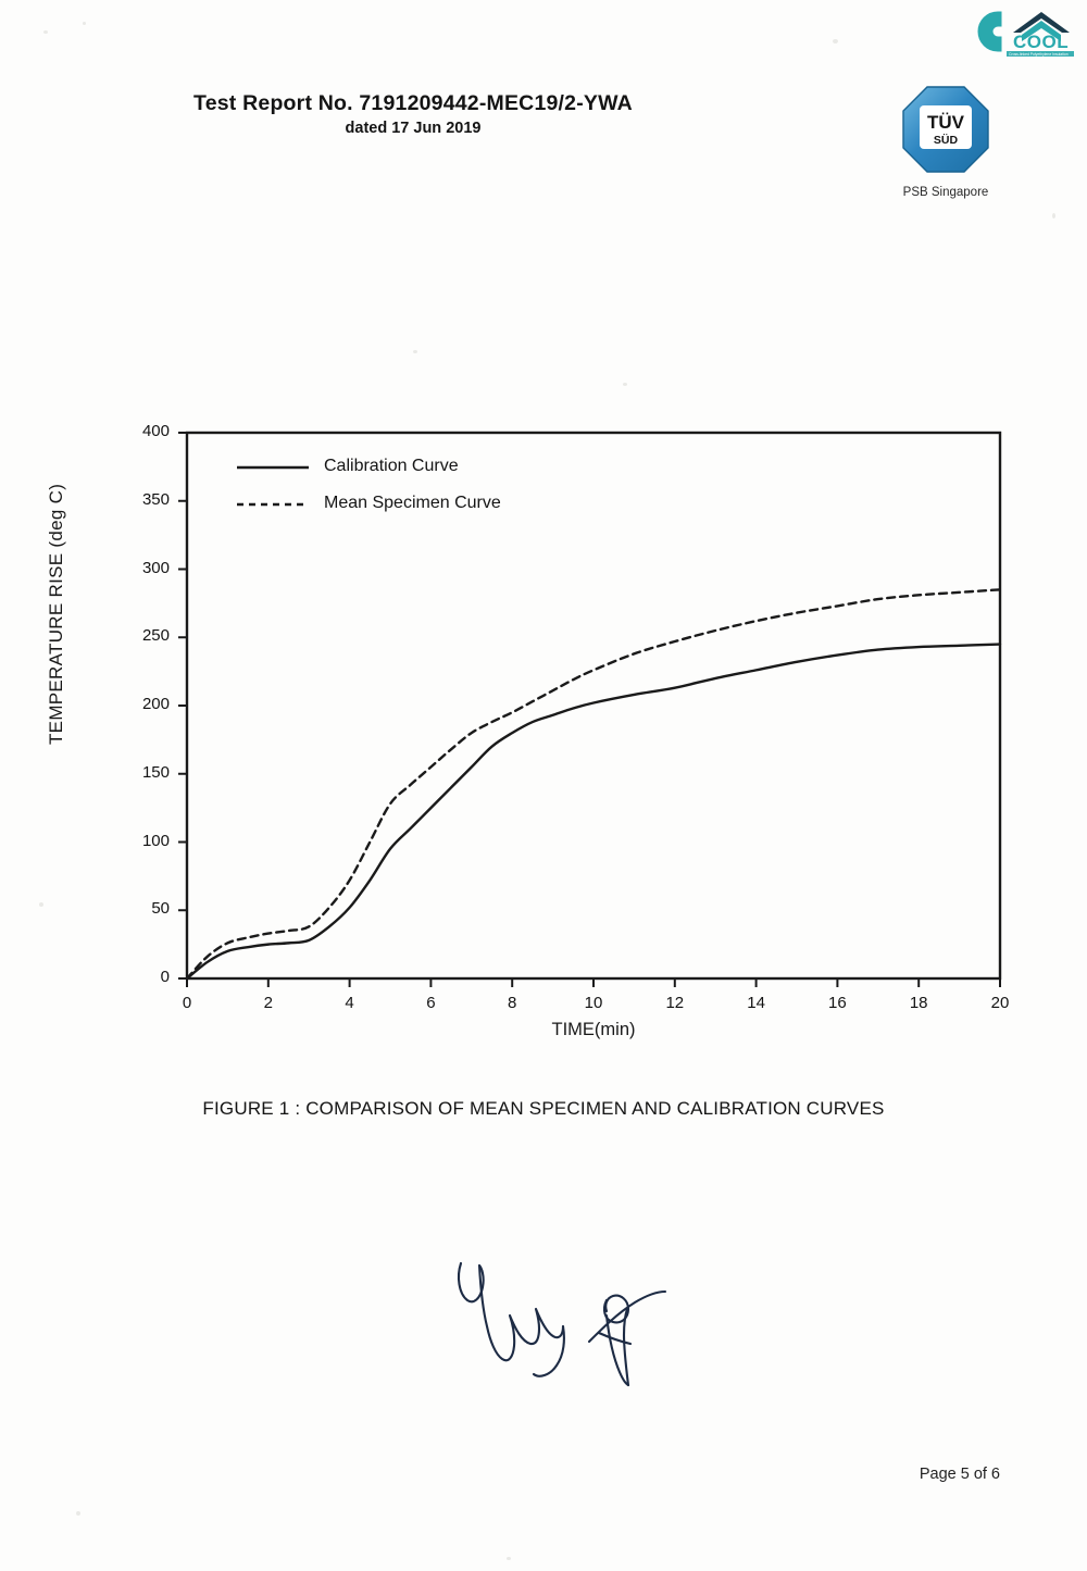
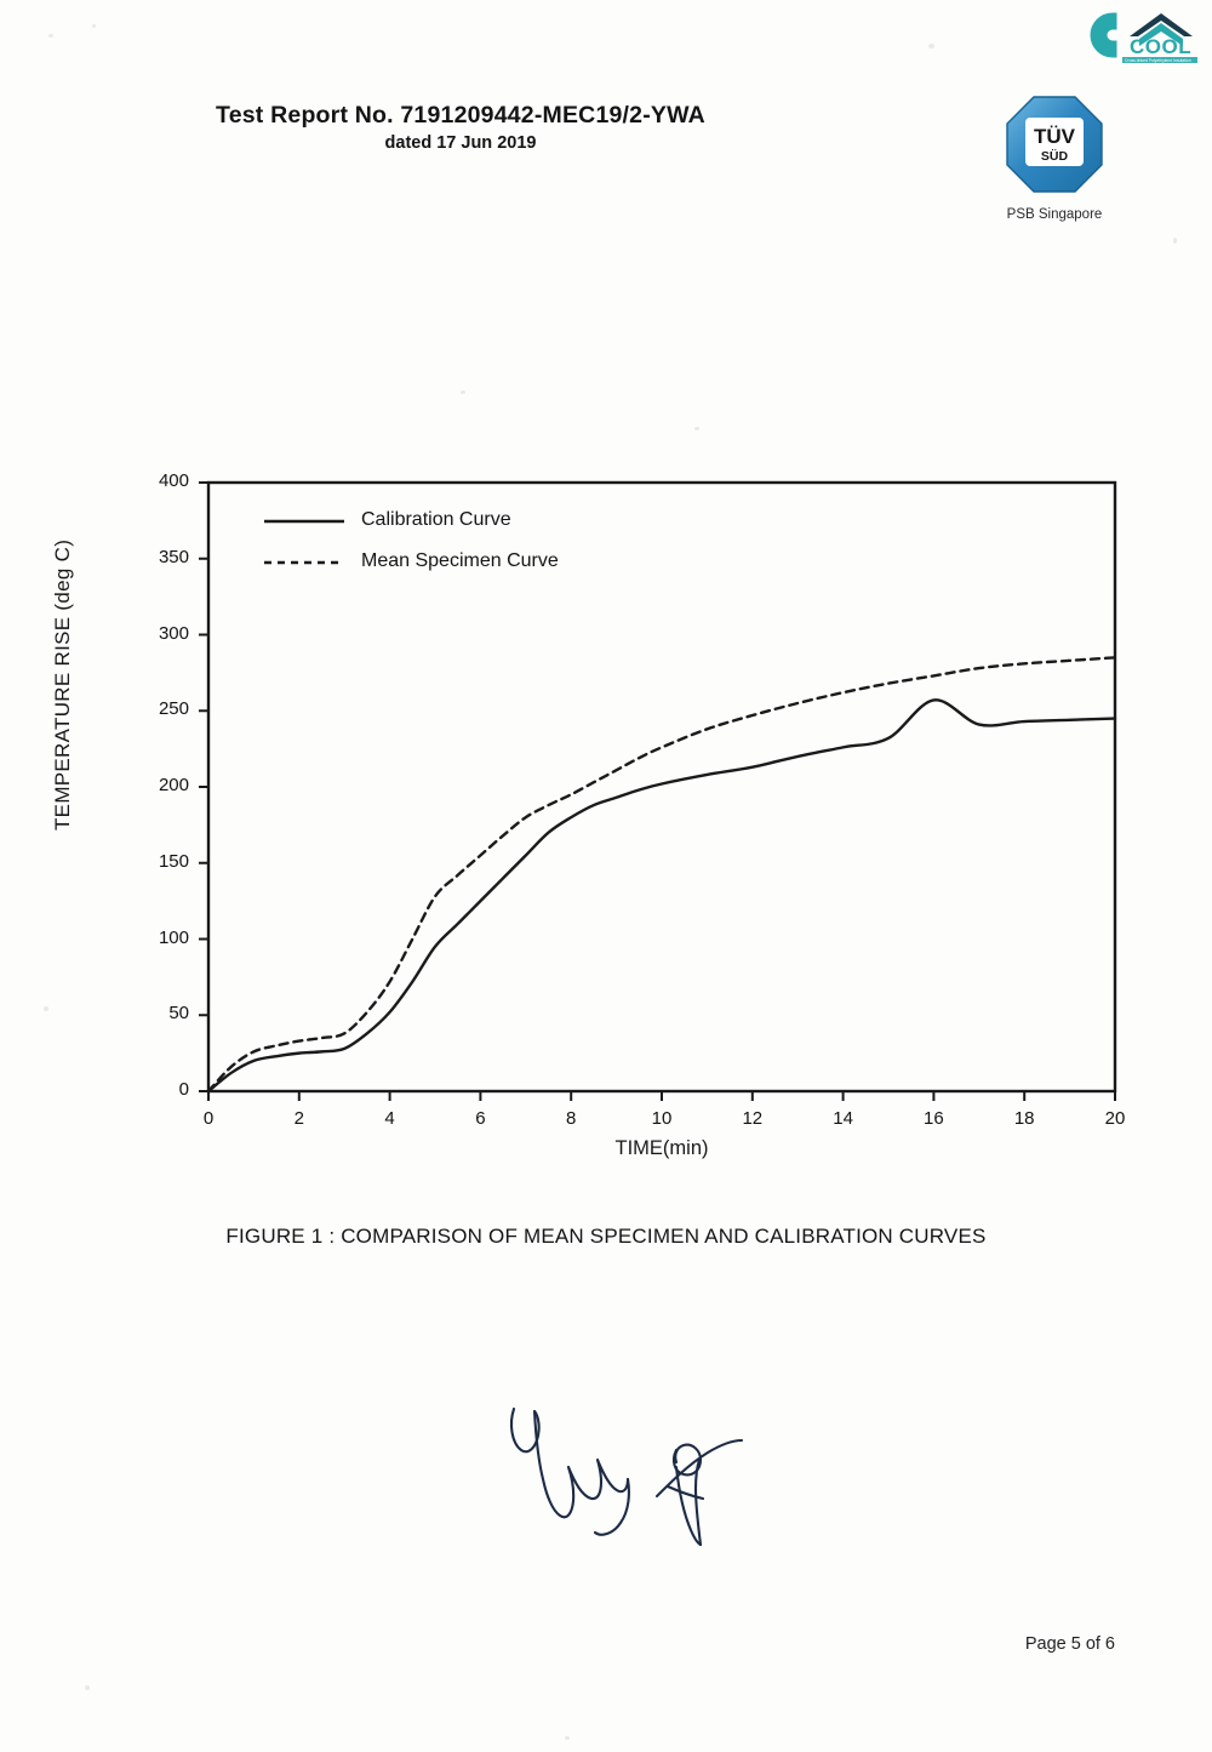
Calibration Curve/16: 237 -> 257
